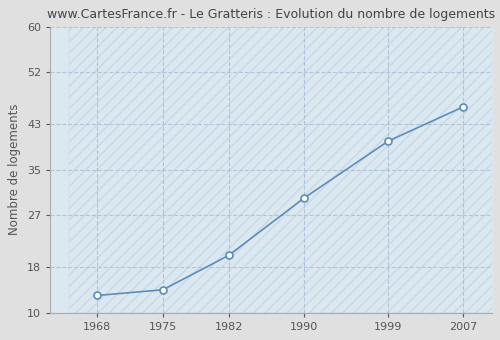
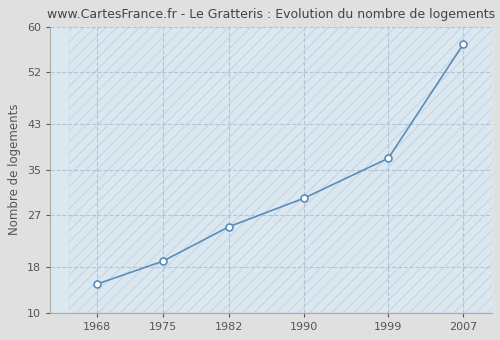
1968: 13 -> 15
1975: 14 -> 19
1982: 20 -> 25
1999: 40 -> 37
2007: 46 -> 57
